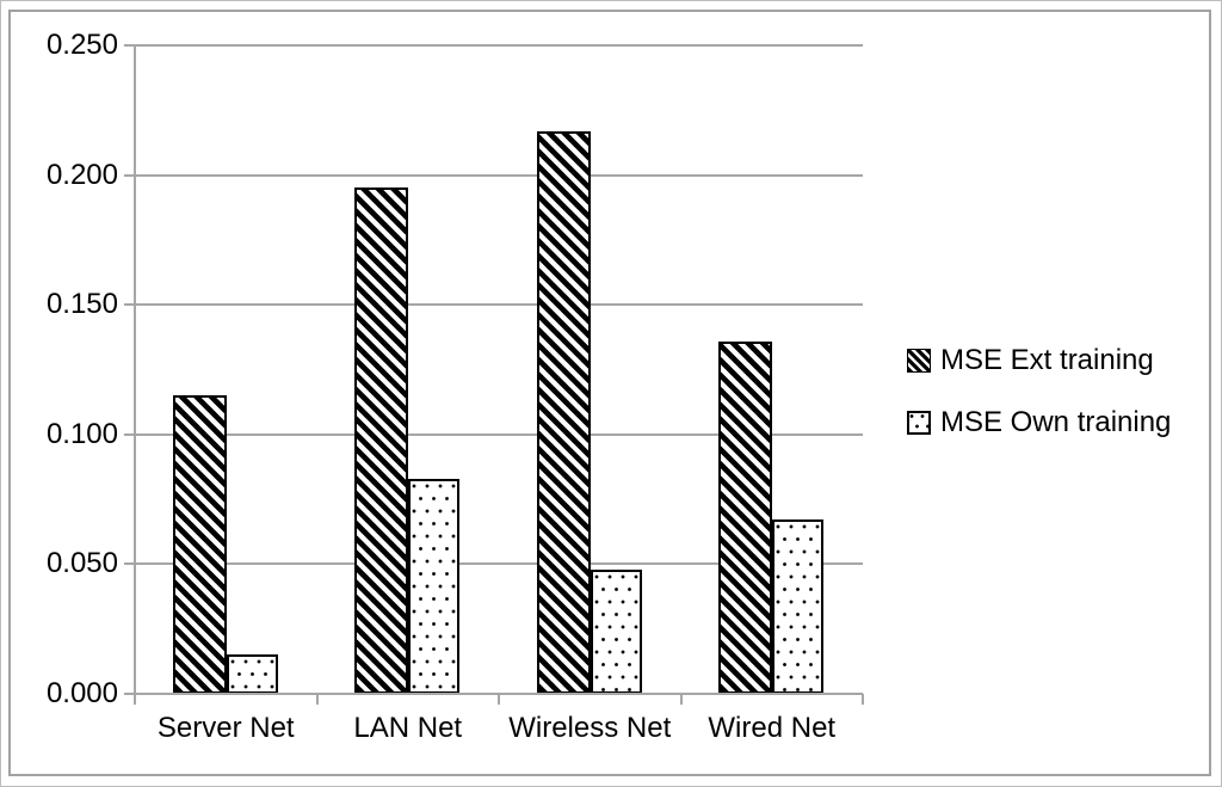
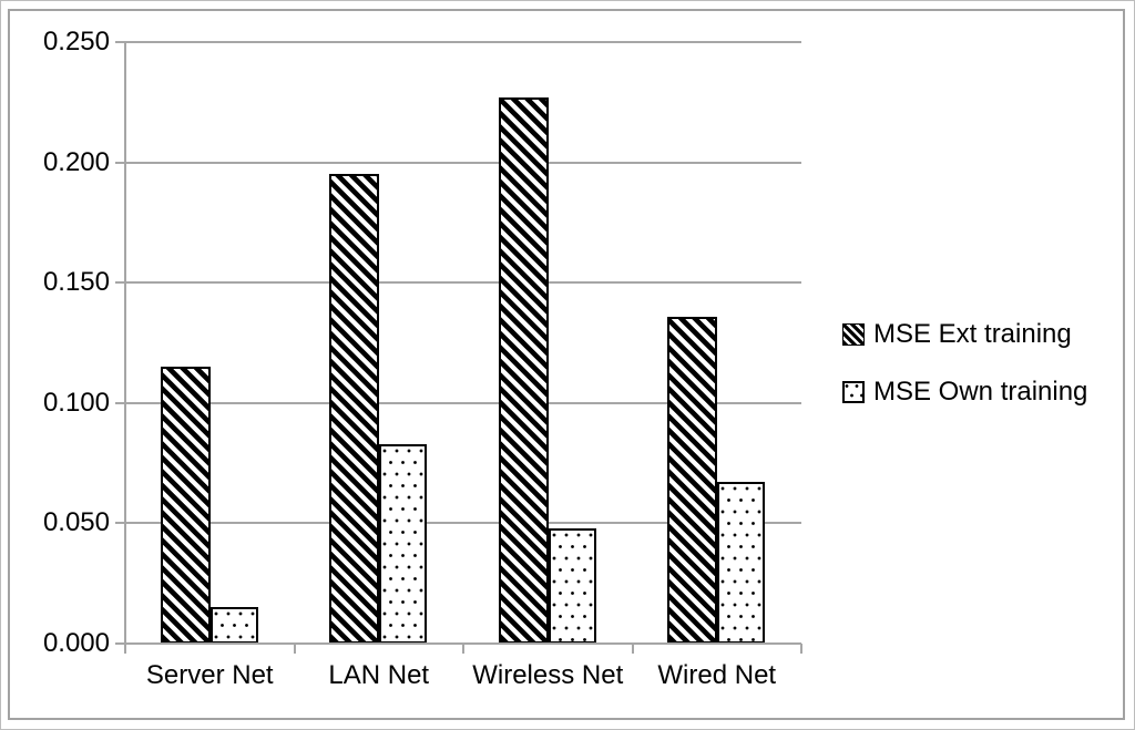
MSE Ext training/Wireless Net: 0.217 -> 0.227
